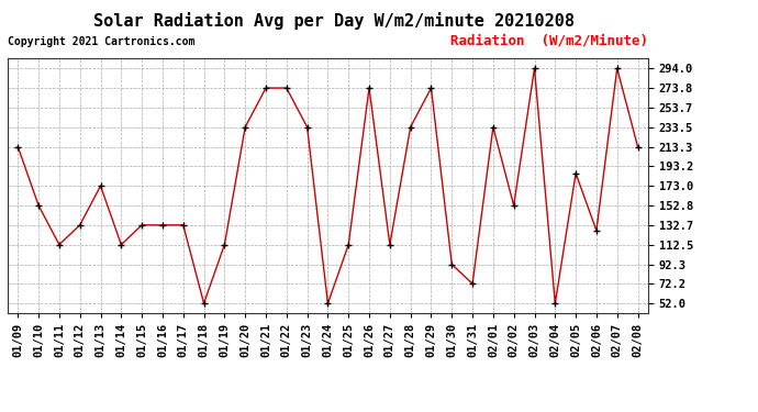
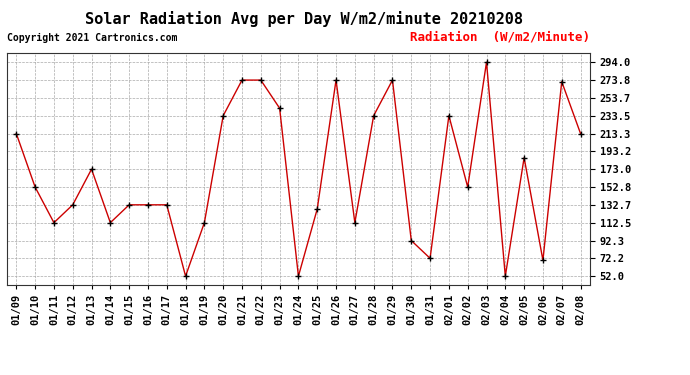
01/23: 234 -> 242
01/25: 112 -> 128
02/06: 127 -> 70
02/07: 294 -> 272
